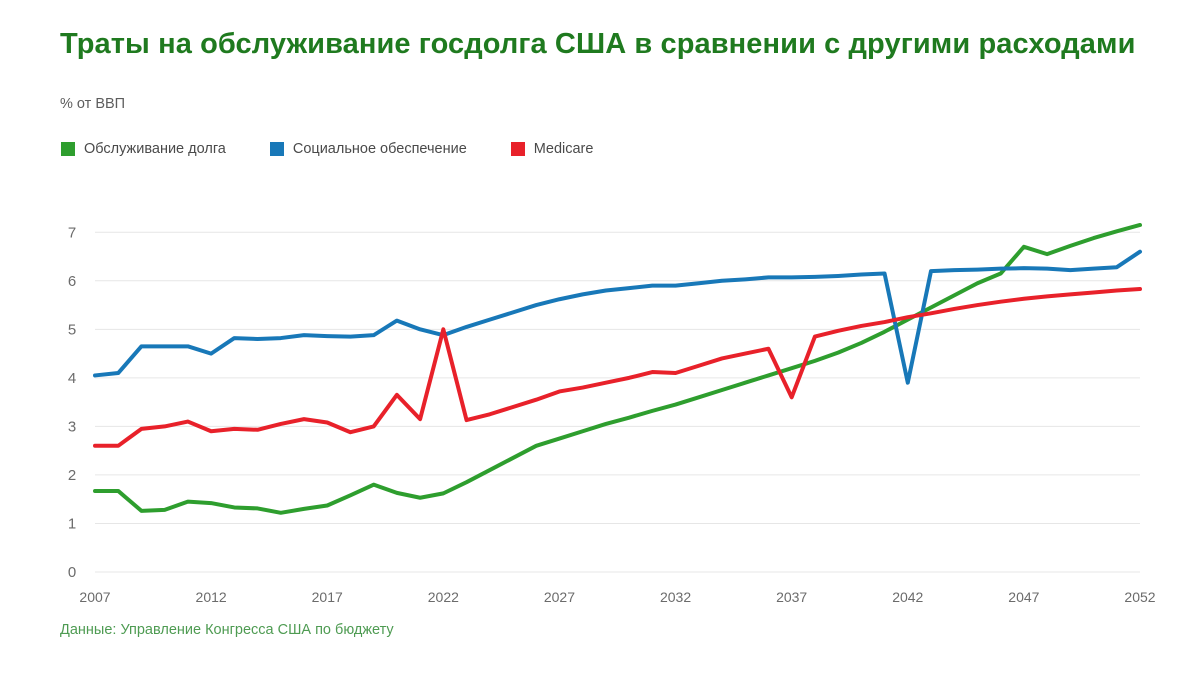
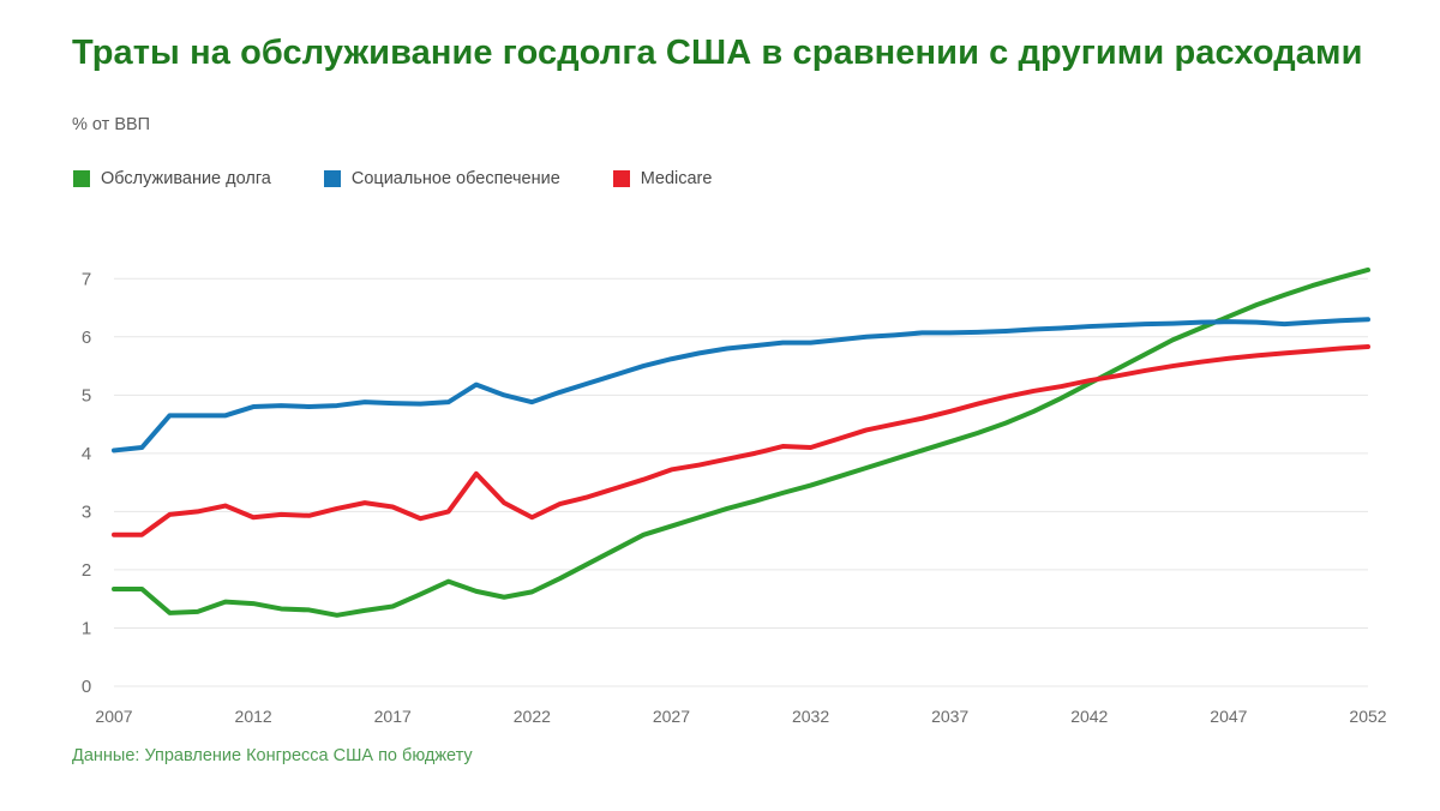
Социальное обеспечение/2012: 4.5 -> 4.8
Medicare/2022: 5.0 -> 2.9
Medicare/2037: 3.6 -> 4.7
Социальное обеспечение/2042: 3.9 -> 6.2
Обслуживание долга/2047: 6.7 -> 6.3
Социальное обеспечение/2052: 6.6 -> 6.3
